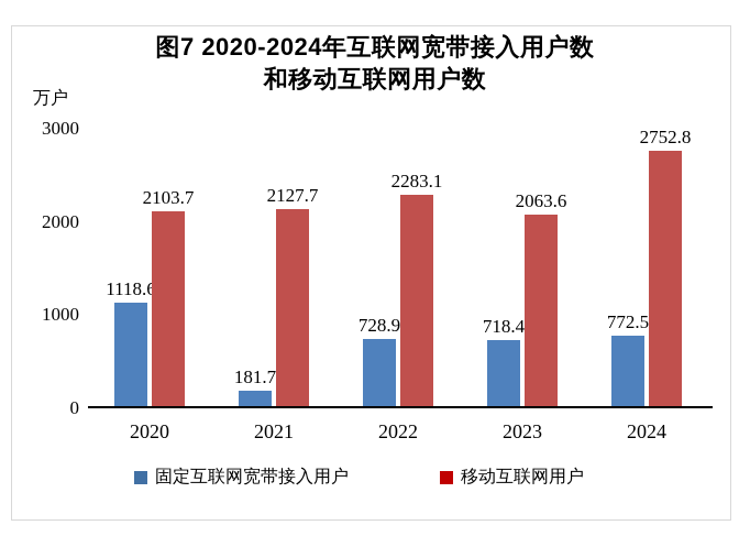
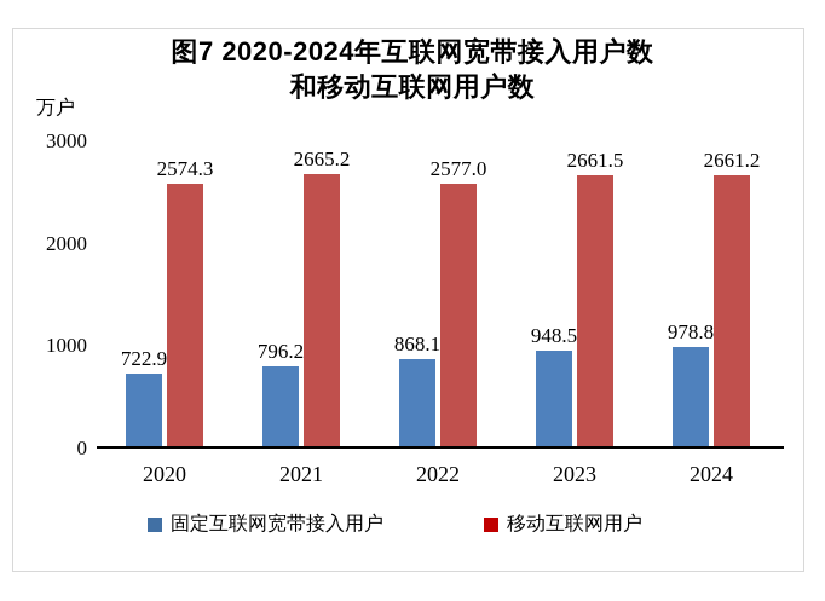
固定互联网宽带接入用户/2020: 1118.6 -> 722.9
移动互联网用户/2020: 2103.7 -> 2574.3
固定互联网宽带接入用户/2021: 181.7 -> 796.2
移动互联网用户/2021: 2127.7 -> 2665.2
固定互联网宽带接入用户/2022: 728.9 -> 868.1
移动互联网用户/2022: 2283.1 -> 2577.0
固定互联网宽带接入用户/2023: 718.4 -> 948.5
移动互联网用户/2023: 2063.6 -> 2661.5
固定互联网宽带接入用户/2024: 772.5 -> 978.8
移动互联网用户/2024: 2752.8 -> 2661.2
